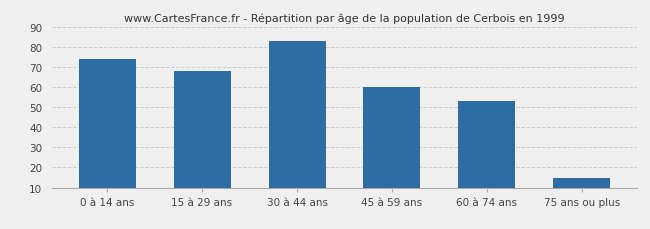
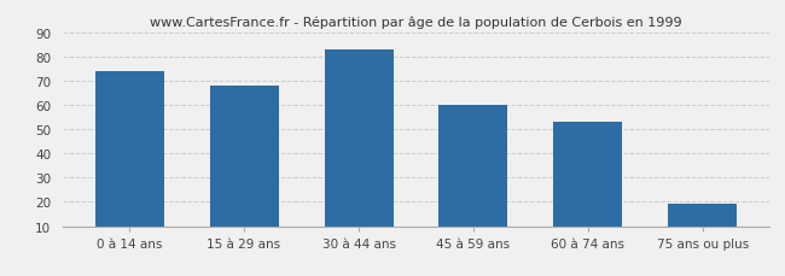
75 ans ou plus: 15 -> 19
